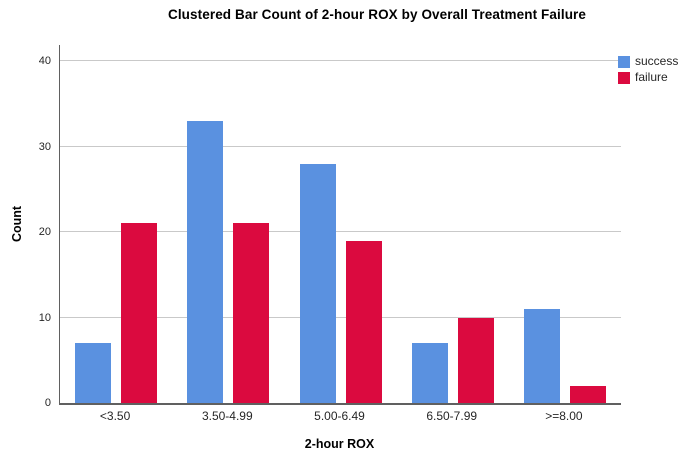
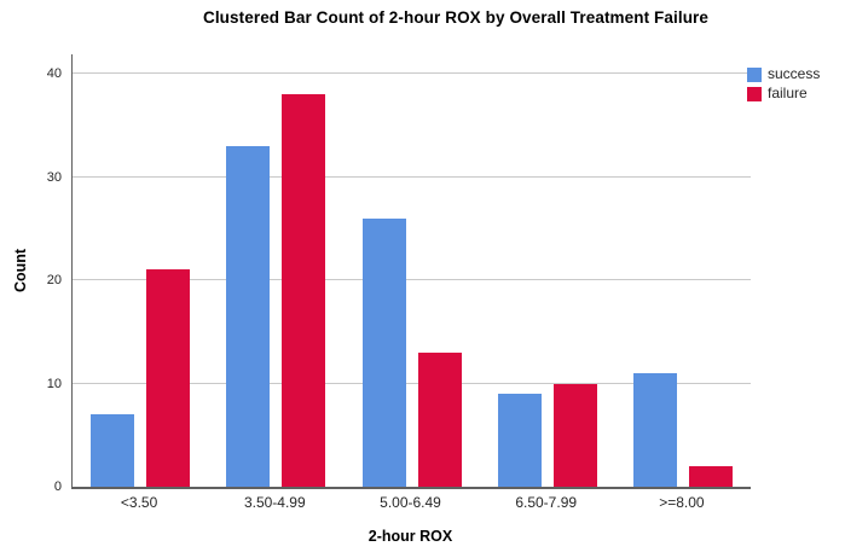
failure/3.50-4.99: 21 -> 38
success/5.00-6.49: 28 -> 26
failure/5.00-6.49: 19 -> 13
success/6.50-7.99: 7 -> 9
